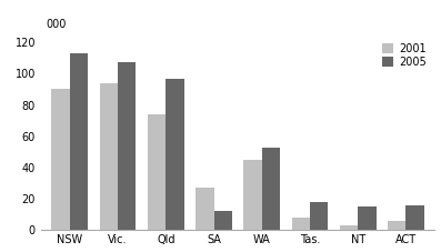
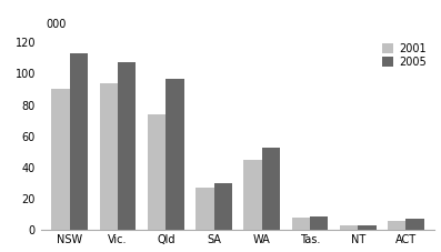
2005/SA: 12 -> 30
2005/Tas.: 18 -> 9
2005/NT: 15 -> 3
2005/ACT: 16 -> 7
